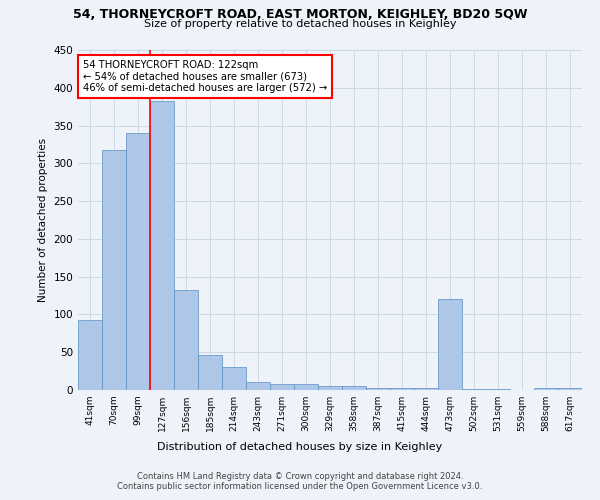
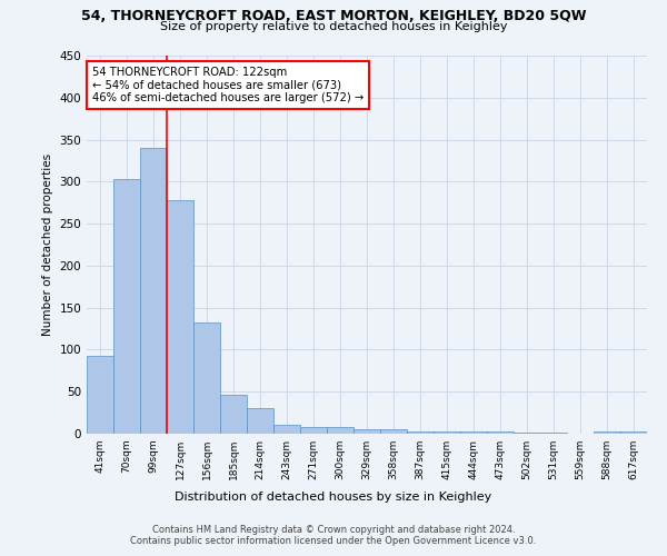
70sqm: 318 -> 303
127sqm: 382 -> 278
473sqm: 120 -> 2
